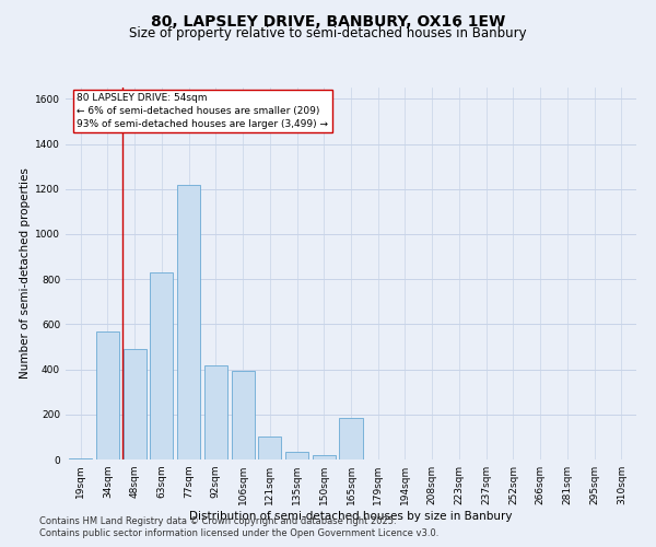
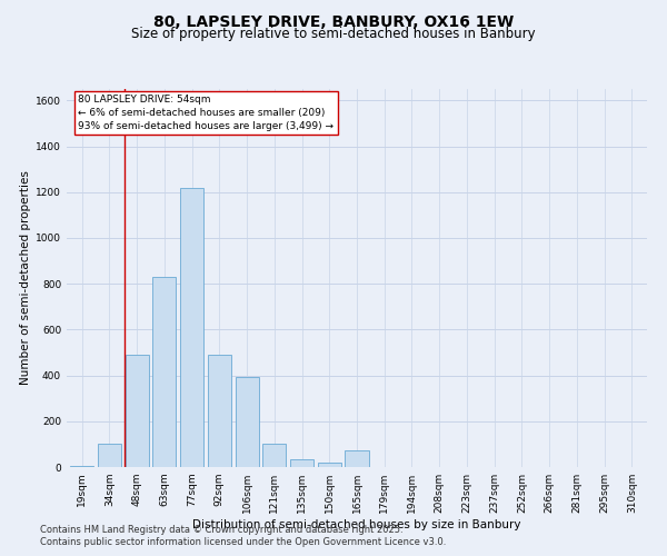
34sqm: 570 -> 100
92sqm: 415 -> 490
165sqm: 185 -> 75
